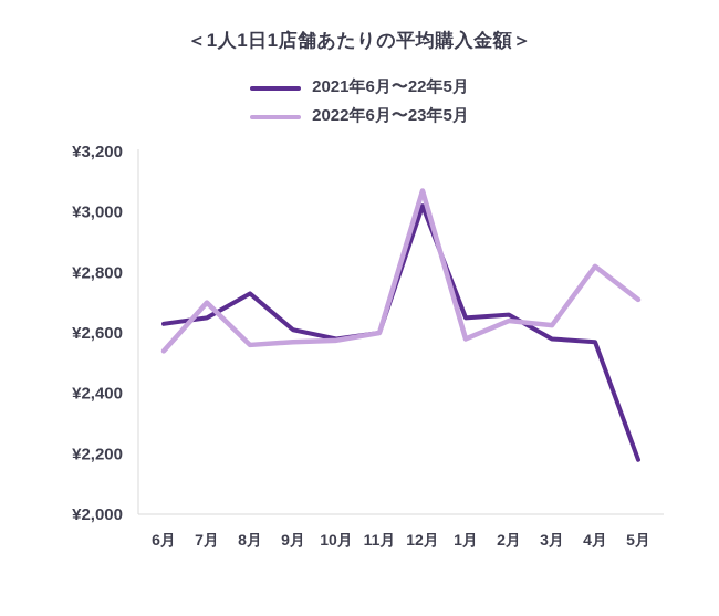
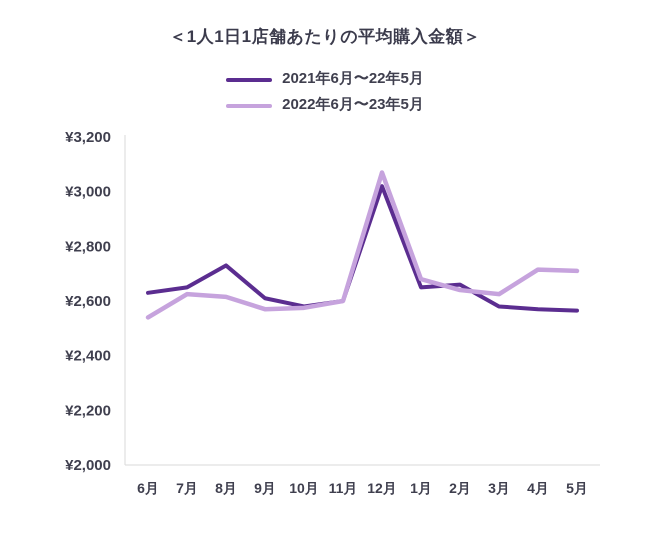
2022年6月〜23年5月/7月: ¥2700 -> ¥2620
2022年6月〜23年5月/8月: ¥2560 -> ¥2620
2022年6月〜23年5月/1月: ¥2580 -> ¥2680
2022年6月〜23年5月/4月: ¥2820 -> ¥2720
2021年6月〜22年5月/5月: ¥2180 -> ¥2560
